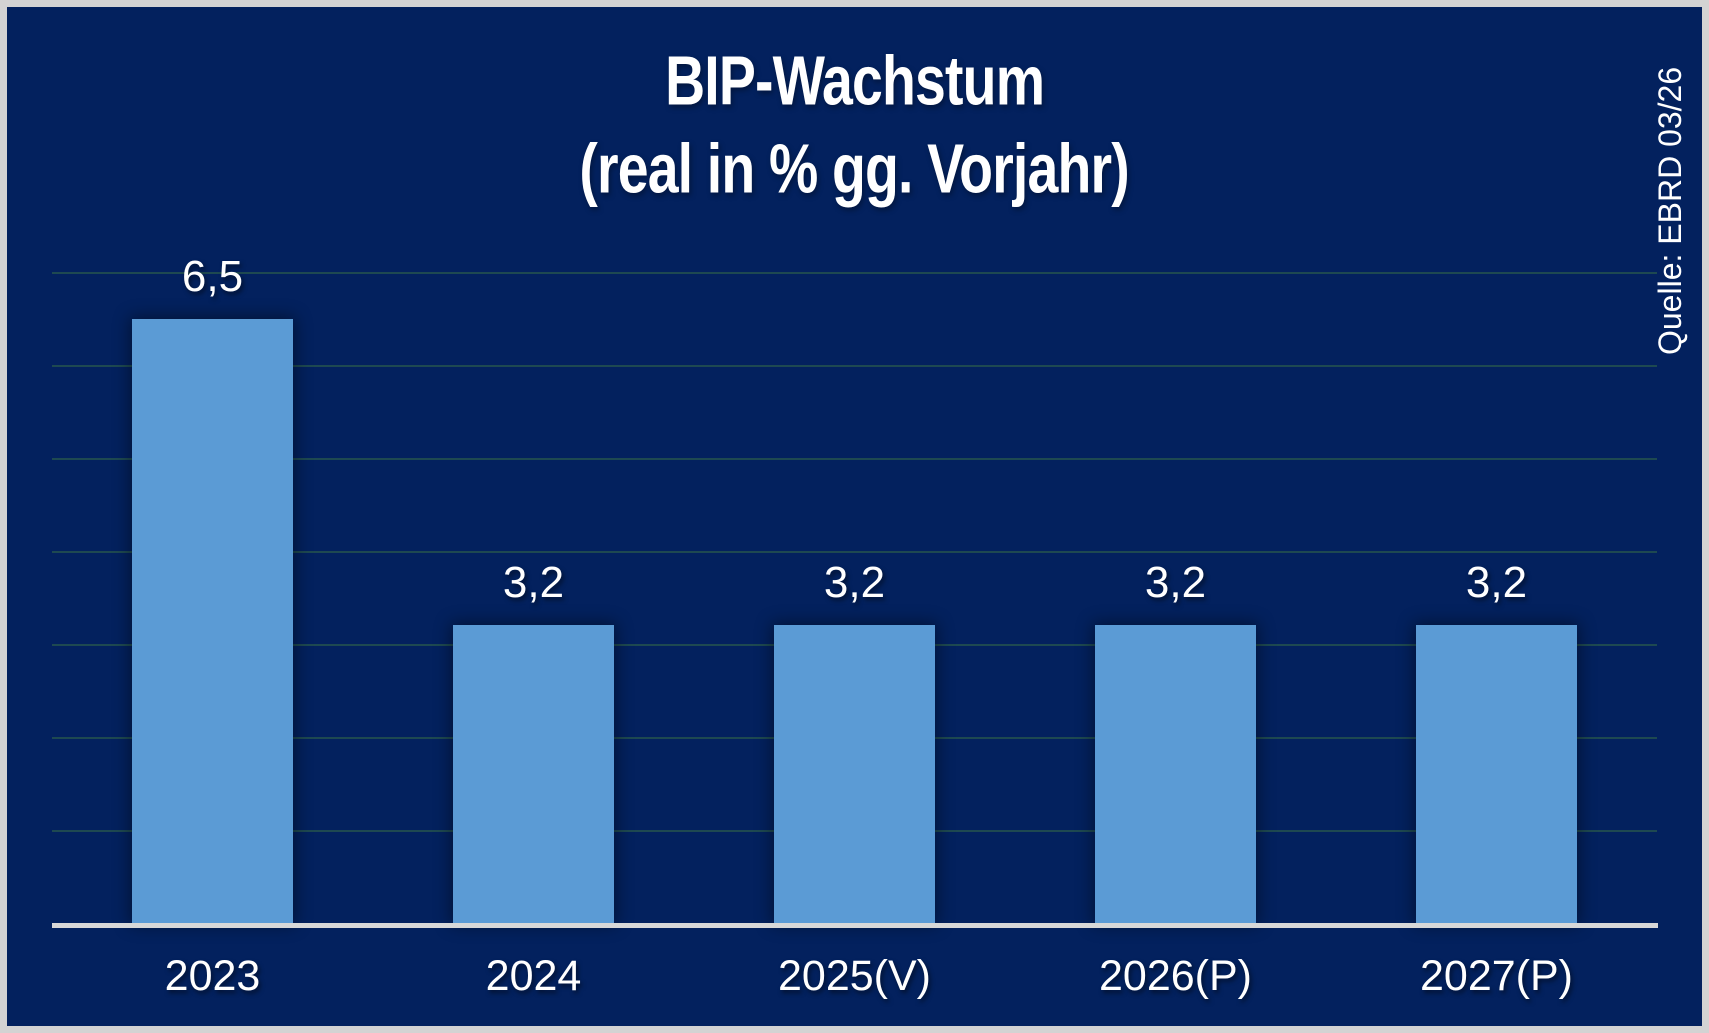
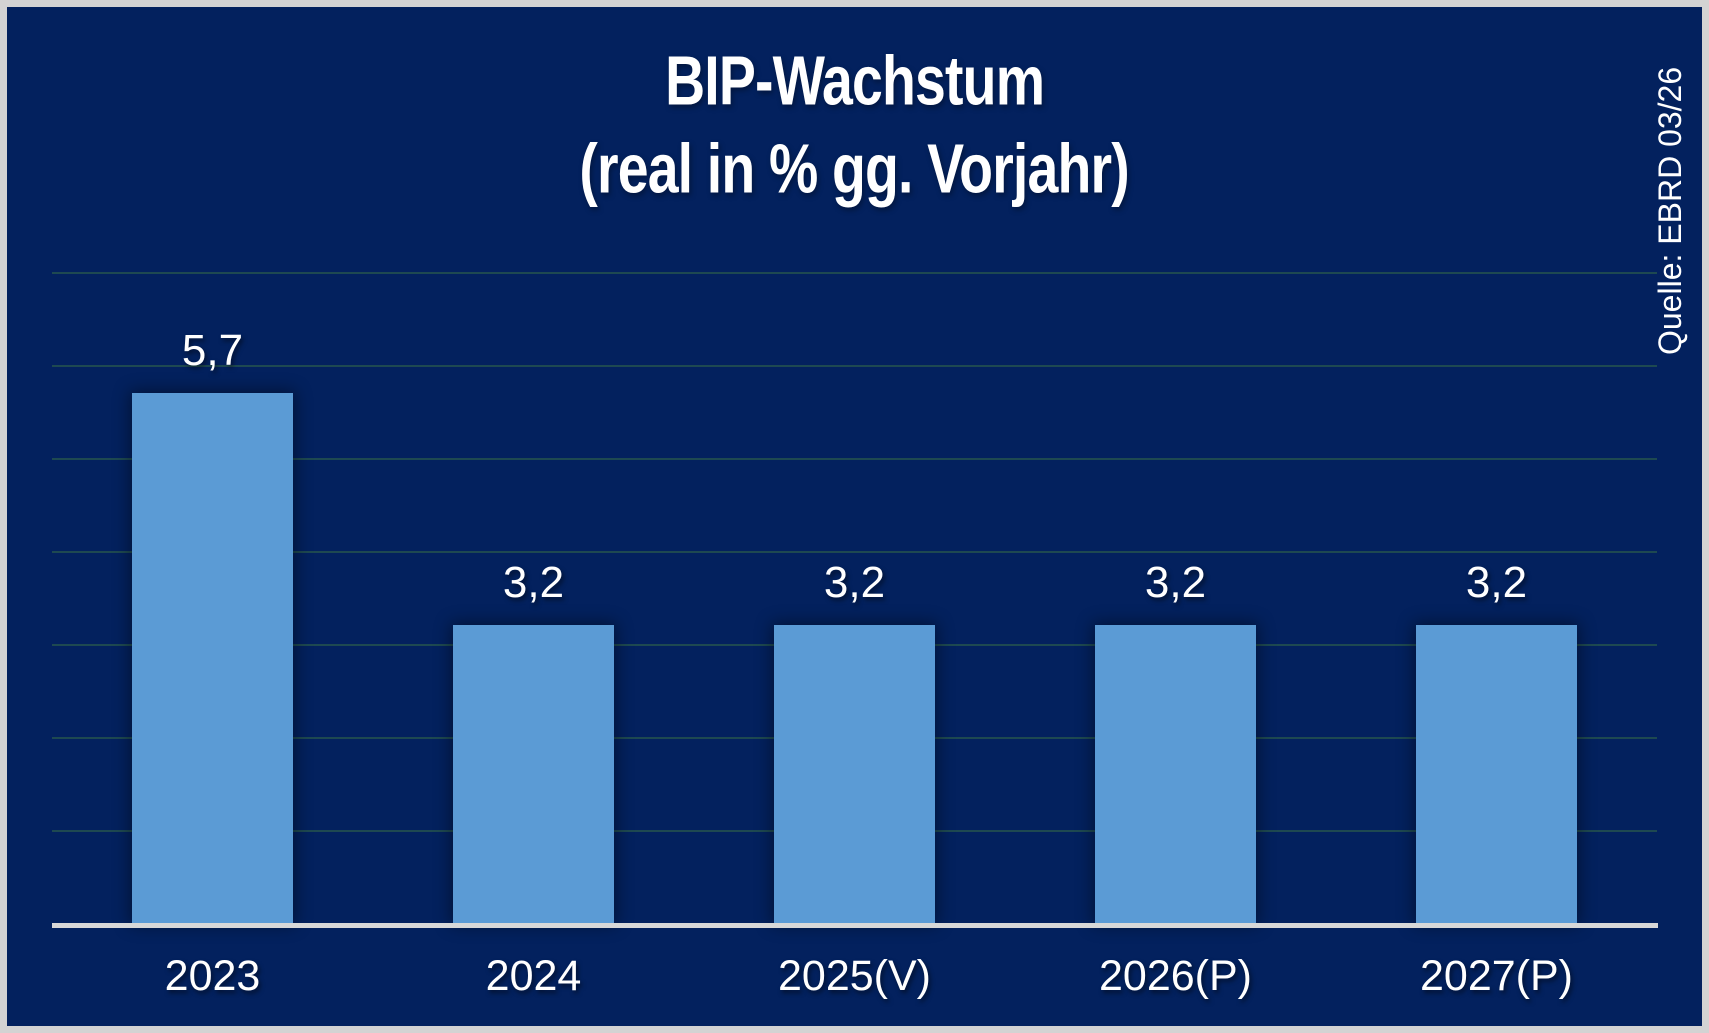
2023: 6,5 -> 5,7
